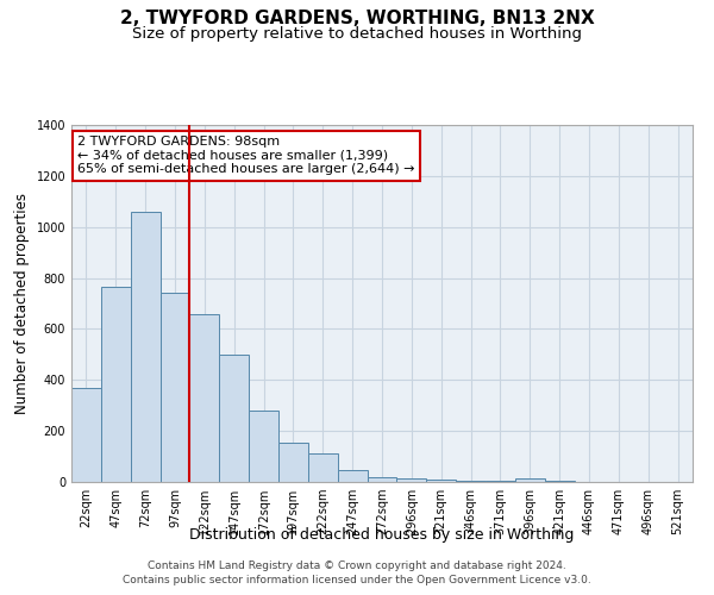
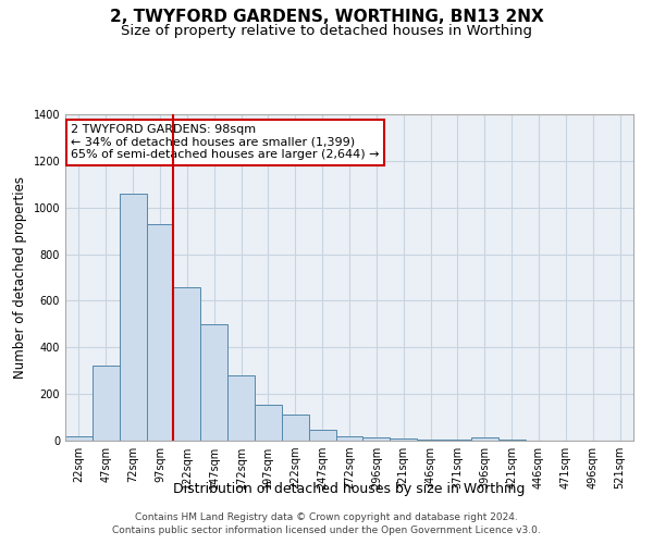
22sqm: 370 -> 20
47sqm: 765 -> 320
97sqm: 740 -> 930
